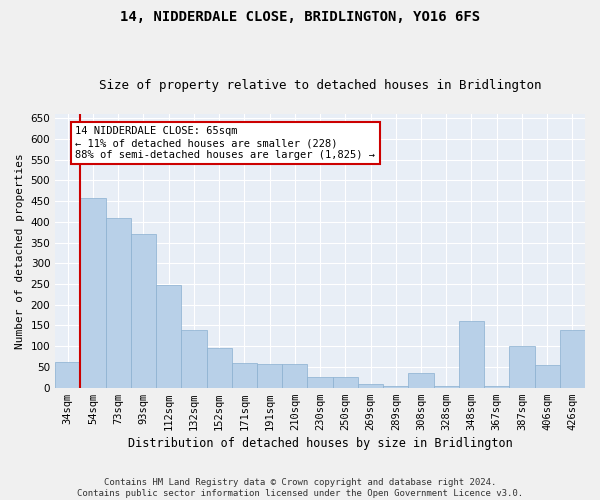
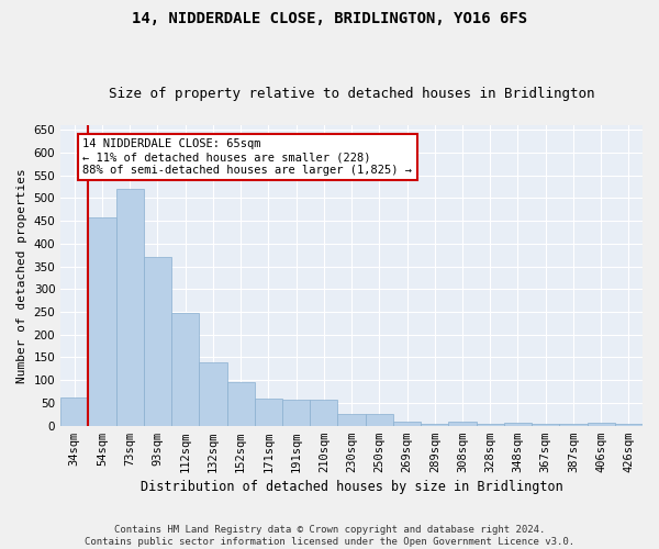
73sqm: 410 -> 521
308sqm: 35 -> 10
348sqm: 160 -> 7
387sqm: 100 -> 3
406sqm: 55 -> 7
426sqm: 140 -> 3
